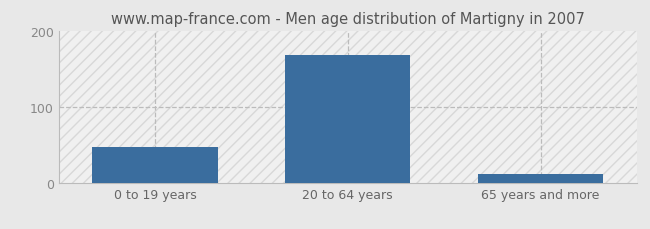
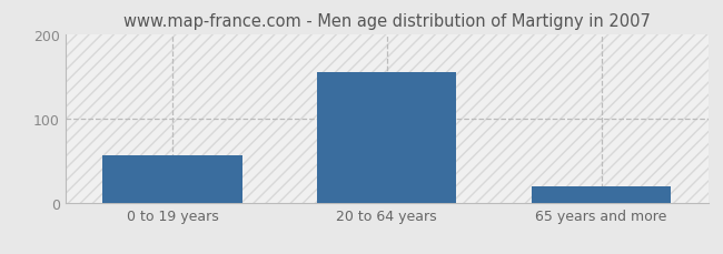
0 to 19 years: 48 -> 57
20 to 64 years: 168 -> 155
65 years and more: 12 -> 20
